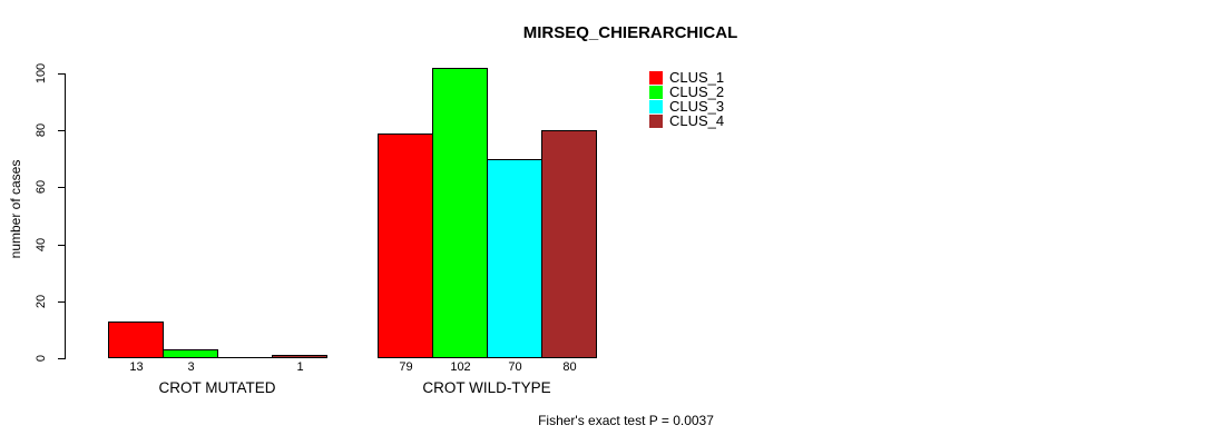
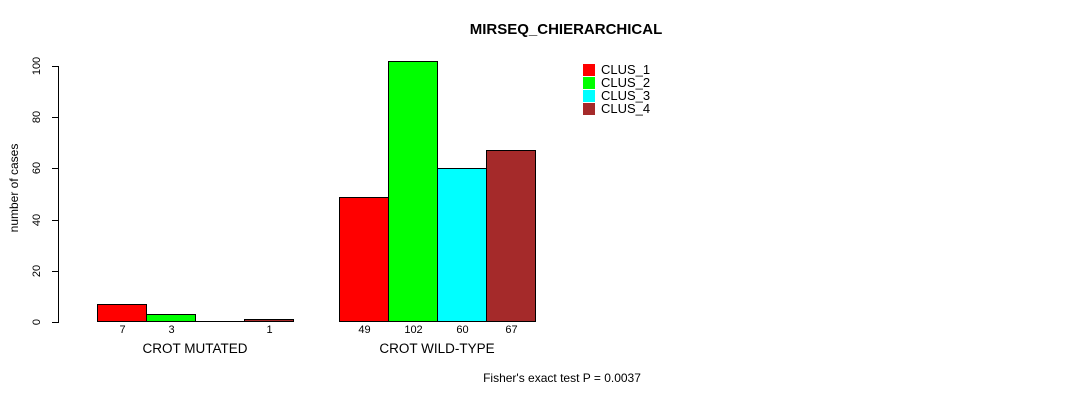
CLUS_1/CROT MUTATED: 13 -> 7
CLUS_1/CROT WILD-TYPE: 79 -> 49
CLUS_3/CROT WILD-TYPE: 70 -> 60
CLUS_4/CROT WILD-TYPE: 80 -> 67
